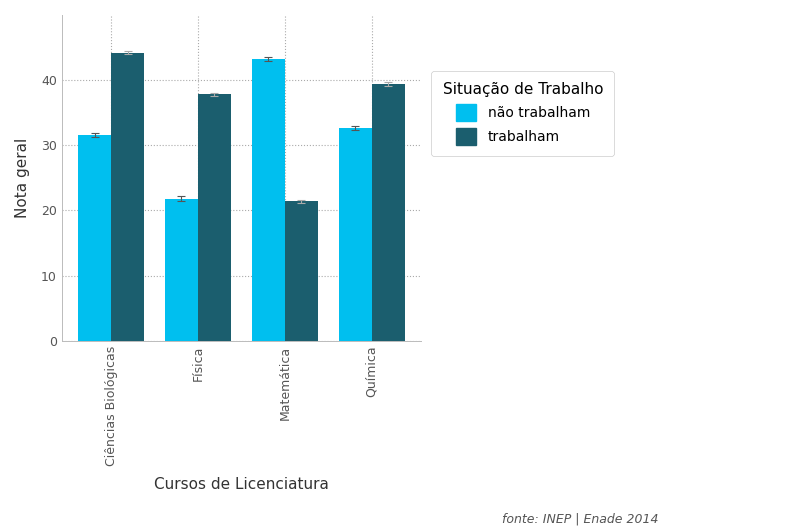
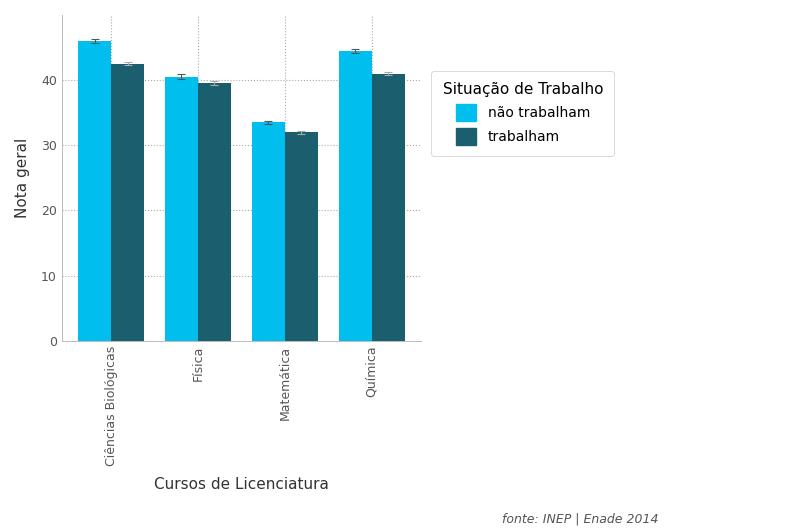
não trabalham/Ciências Biológicas: 31.6 -> 46.0
trabalham/Ciências Biológicas: 44.2 -> 42.5
não trabalham/Física: 21.8 -> 40.5
trabalham/Física: 37.8 -> 39.5
não trabalham/Matemática: 43.2 -> 33.5
trabalham/Matemática: 21.4 -> 32.0
não trabalham/Química: 32.6 -> 44.5
trabalham/Química: 39.4 -> 41.0
